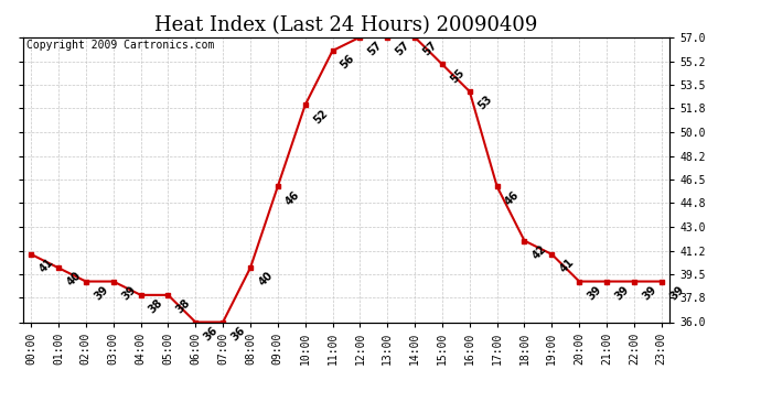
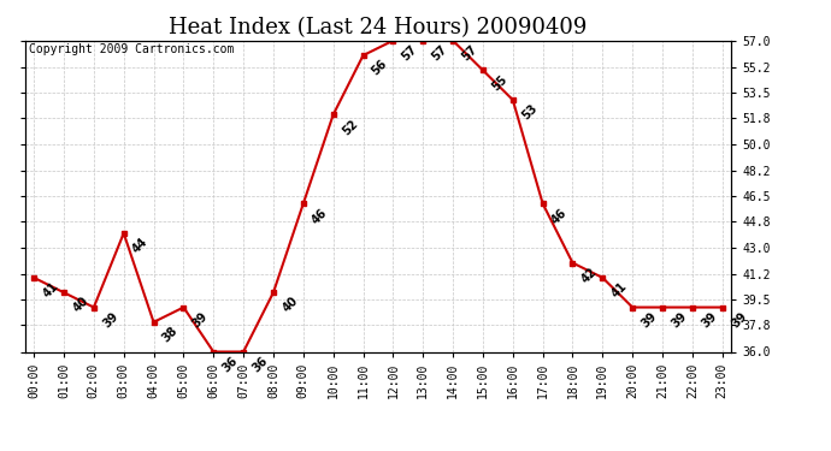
03:00: 39 -> 44
05:00: 38 -> 39
